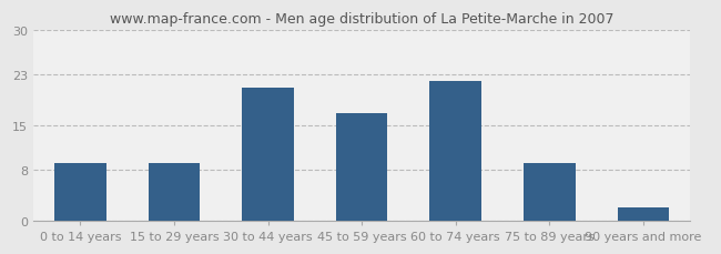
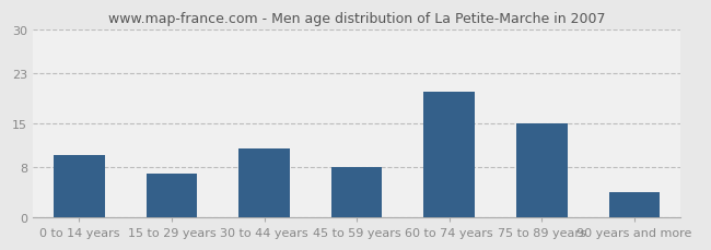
0 to 14 years: 9 -> 10
15 to 29 years: 9 -> 7
30 to 44 years: 21 -> 11
45 to 59 years: 17 -> 8
60 to 74 years: 22 -> 20
75 to 89 years: 9 -> 15
90 years and more: 2 -> 4
